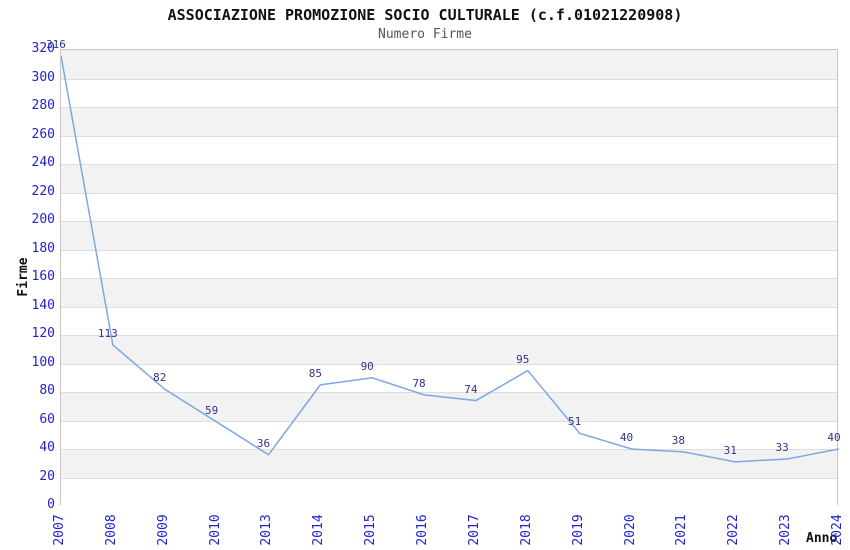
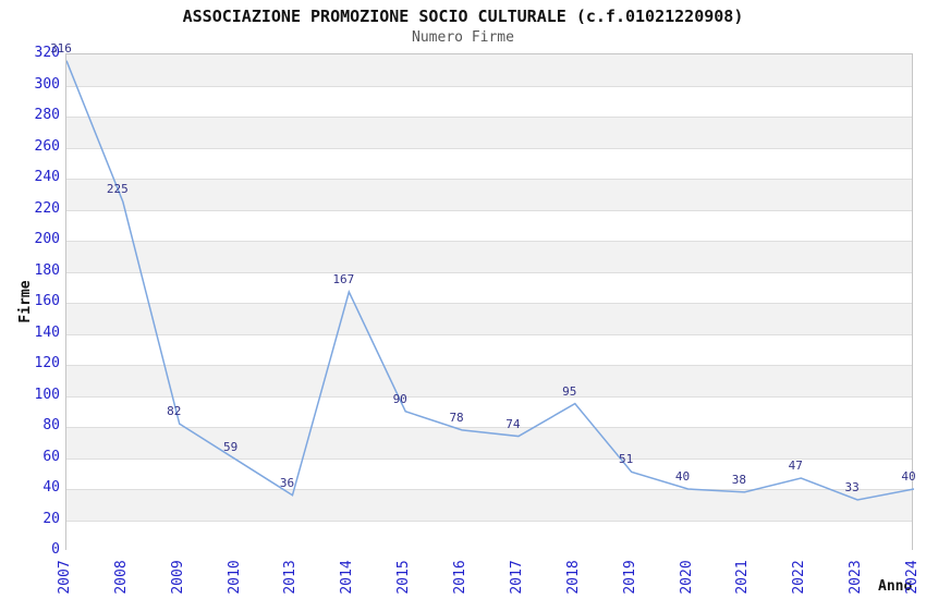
2008: 113 -> 225
2014: 85 -> 167
2022: 31 -> 47
